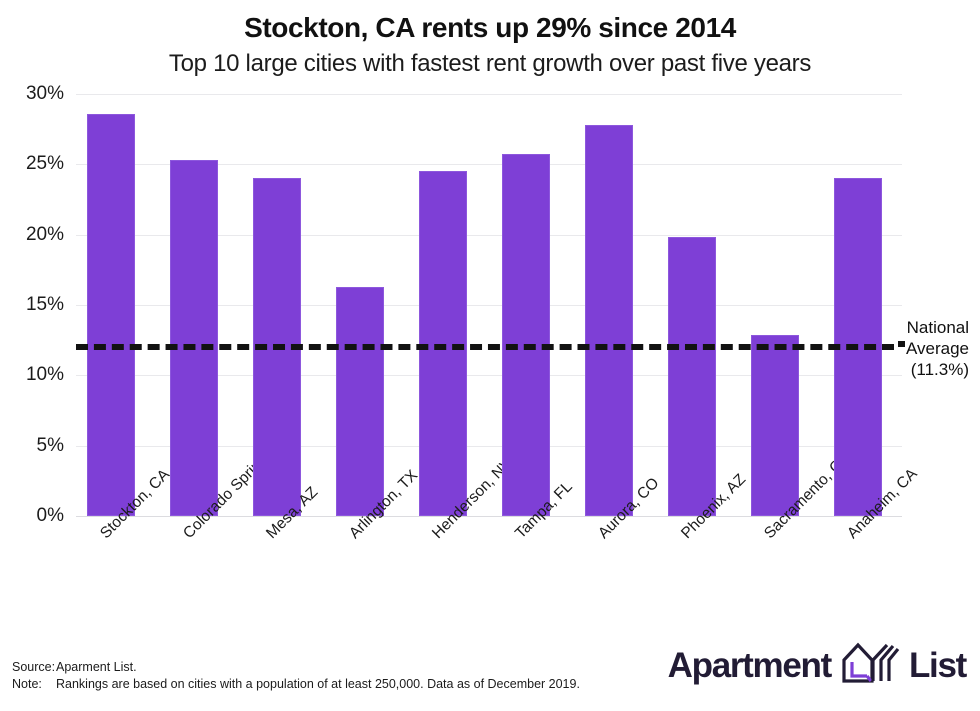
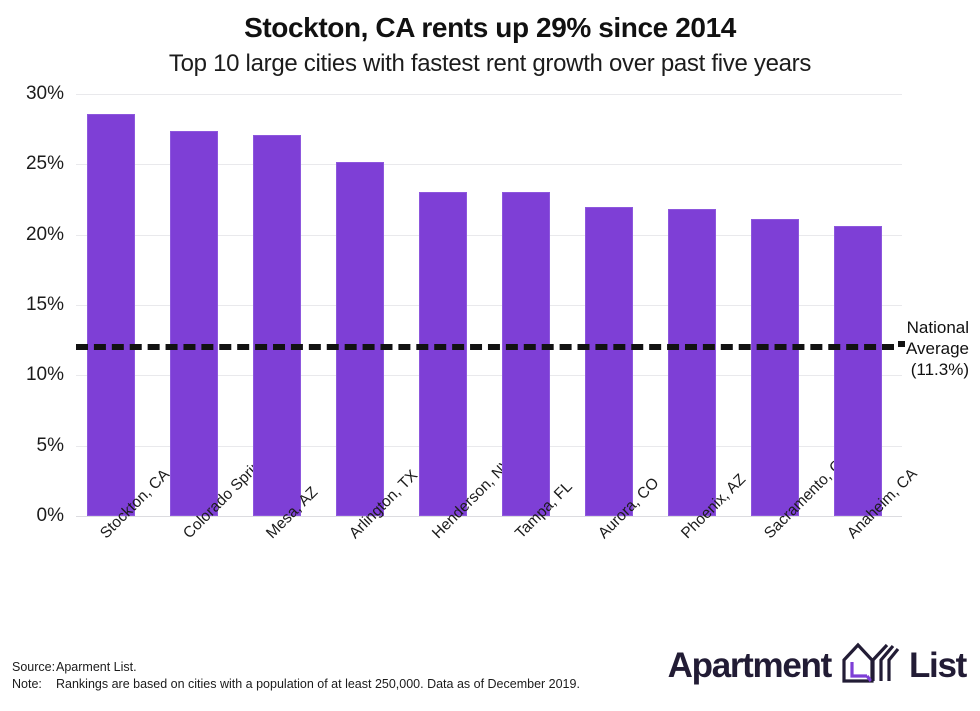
Colorado Springs, CO: 25.3% -> 27.4%
Mesa, AZ: 24.0% -> 27.1%
Arlington, TX: 16.3% -> 25.2%
Henderson, NV: 24.5% -> 23.0%
Tampa, FL: 25.7% -> 23.0%
Aurora, CO: 27.8% -> 22.0%
Phoenix, AZ: 19.8% -> 21.8%
Sacramento, CA: 12.9% -> 21.1%
Anaheim, CA: 24.0% -> 20.6%
